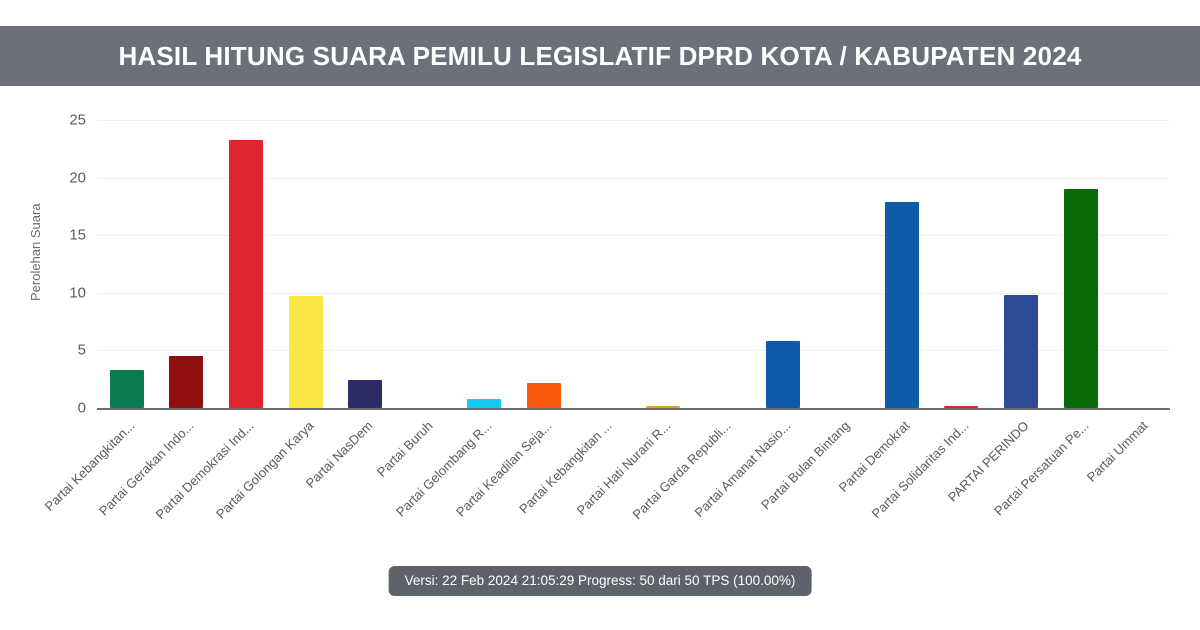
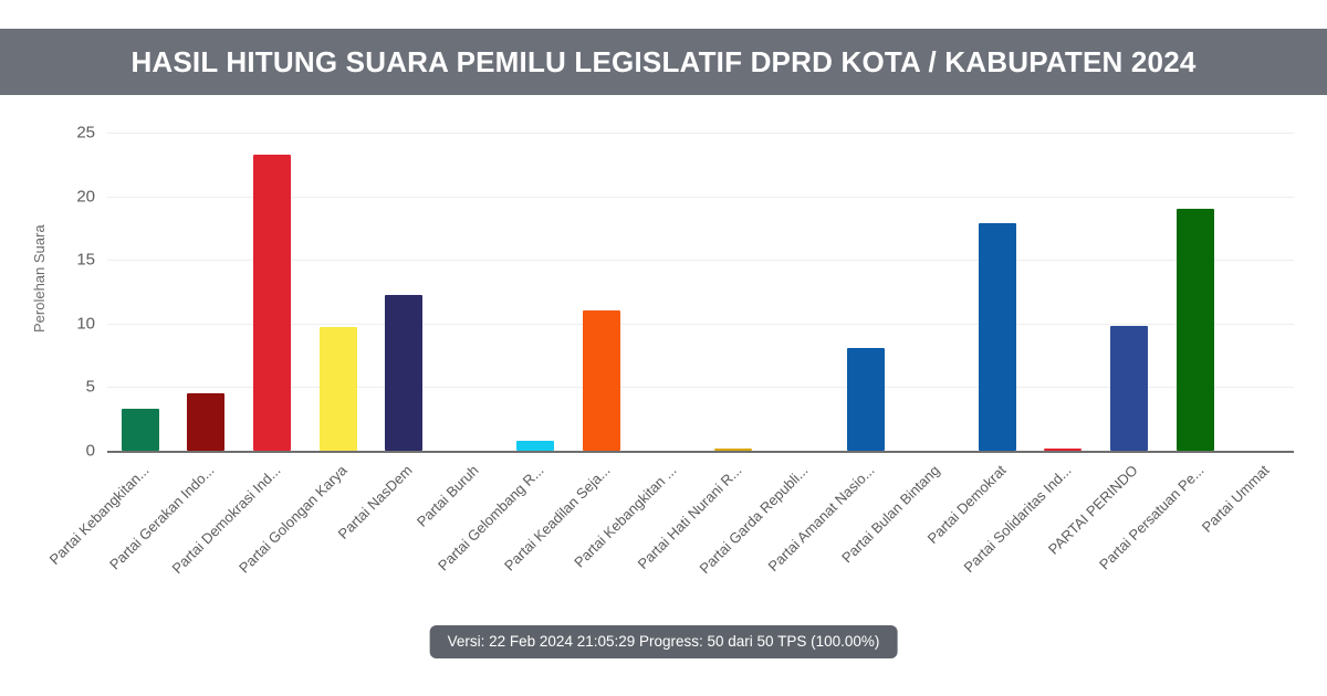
Partai NasDem: 2.4 -> 12.2
Partai Keadilan Seja...: 2.1 -> 11.0
Partai Amanat Nasio...: 5.8 -> 8.1
